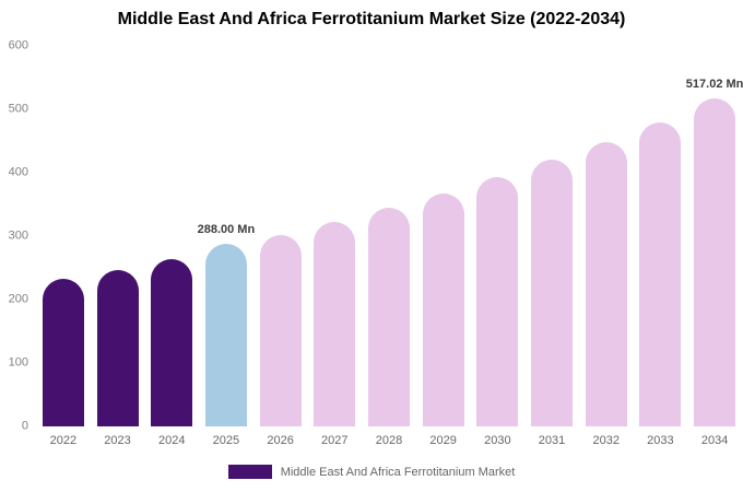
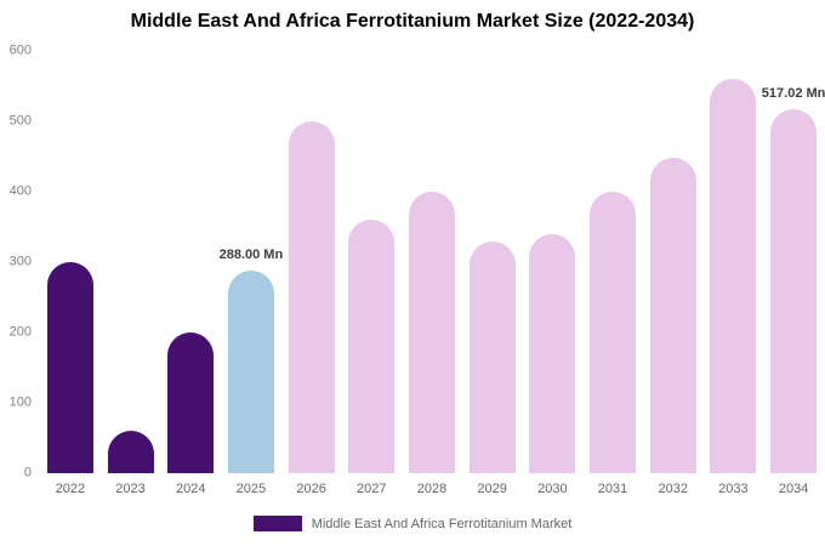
2022: 230 -> 300
2023: 250 -> 60
2024: 260 -> 200
2026: 300 -> 500
2027: 320 -> 360
2028: 340 -> 400
2029: 370 -> 330
2030: 390 -> 340
2031: 420 -> 400
2033: 480 -> 560
